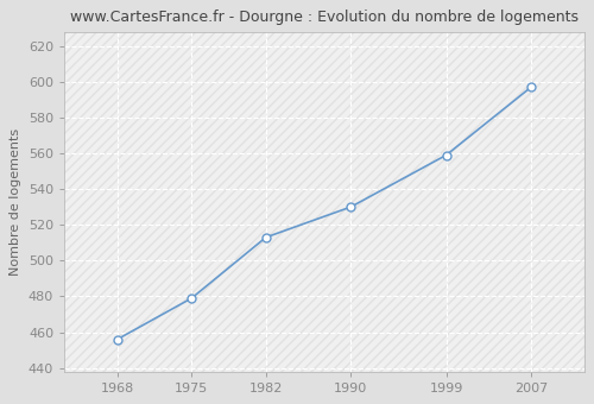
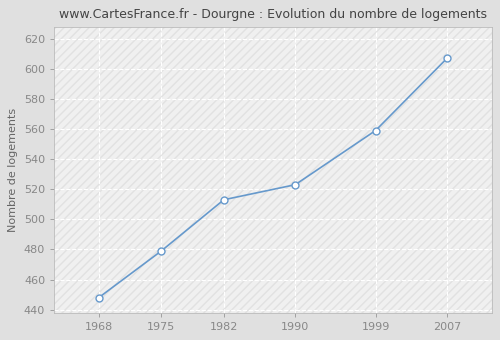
1968: 456 -> 448
1990: 530 -> 523
2007: 597 -> 607
